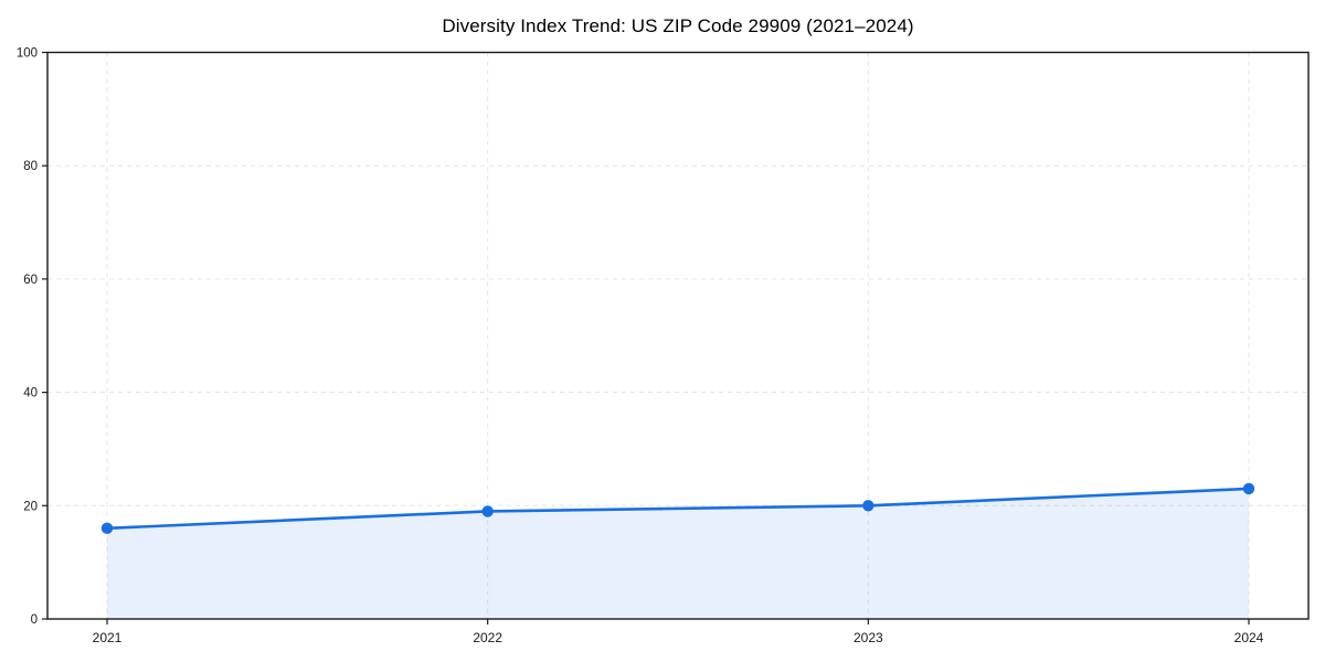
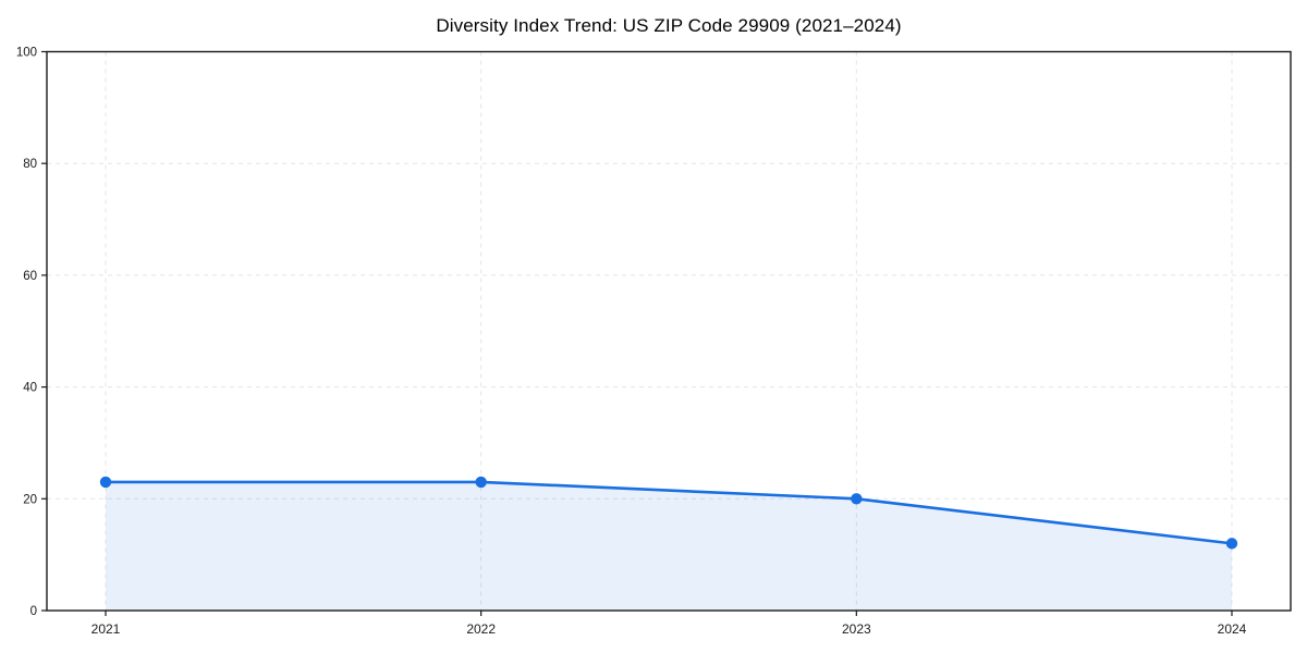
2021: 16 -> 23
2022: 19 -> 23
2024: 23 -> 12
